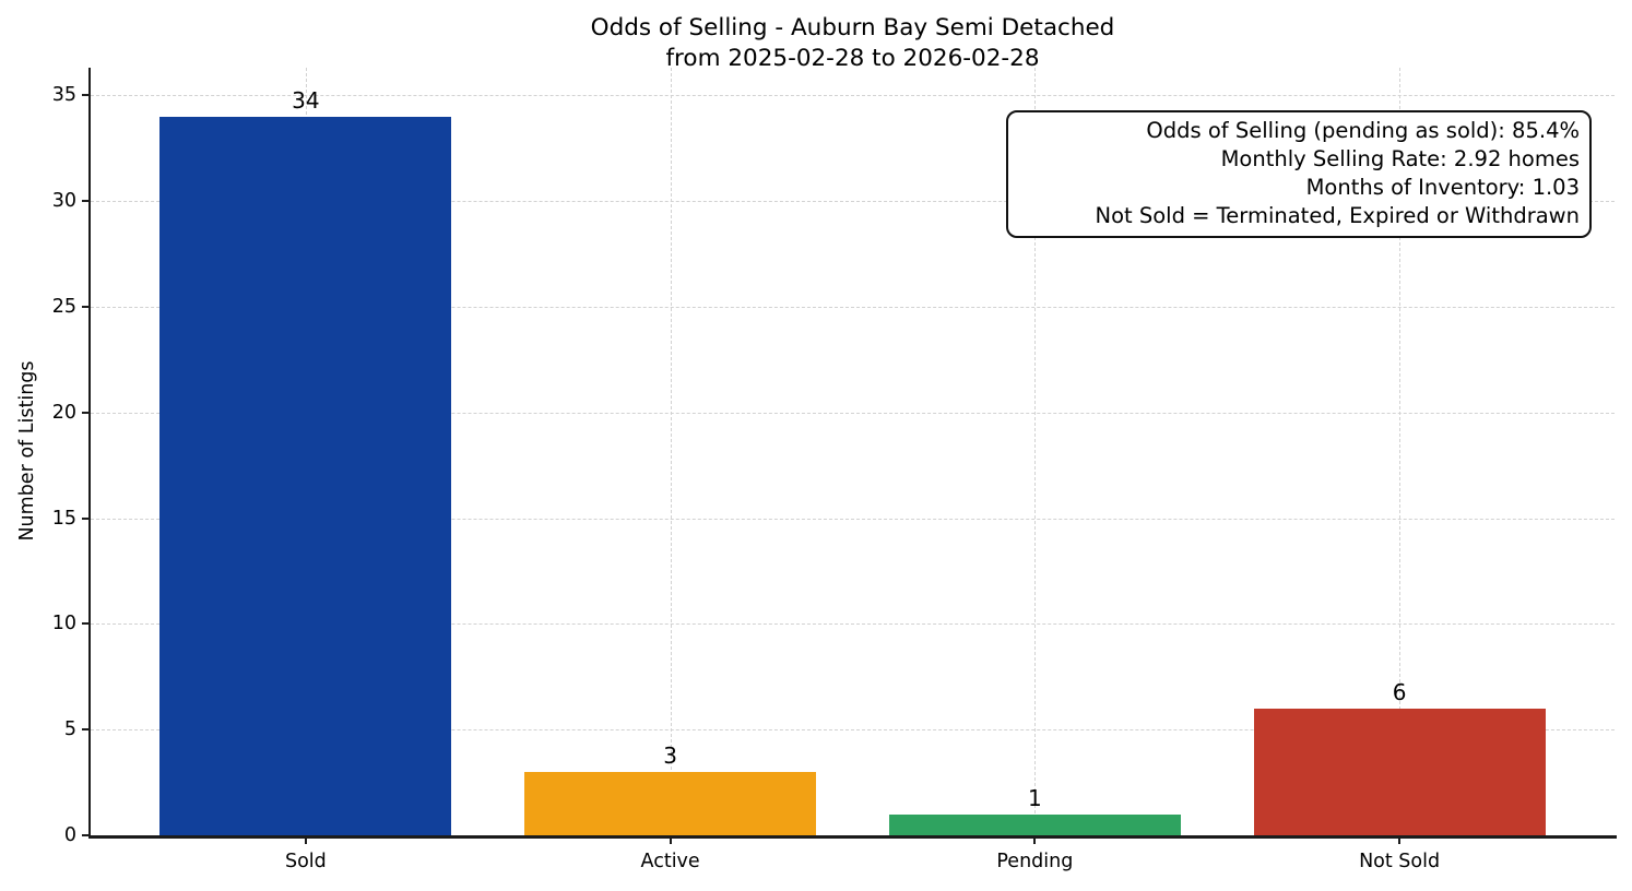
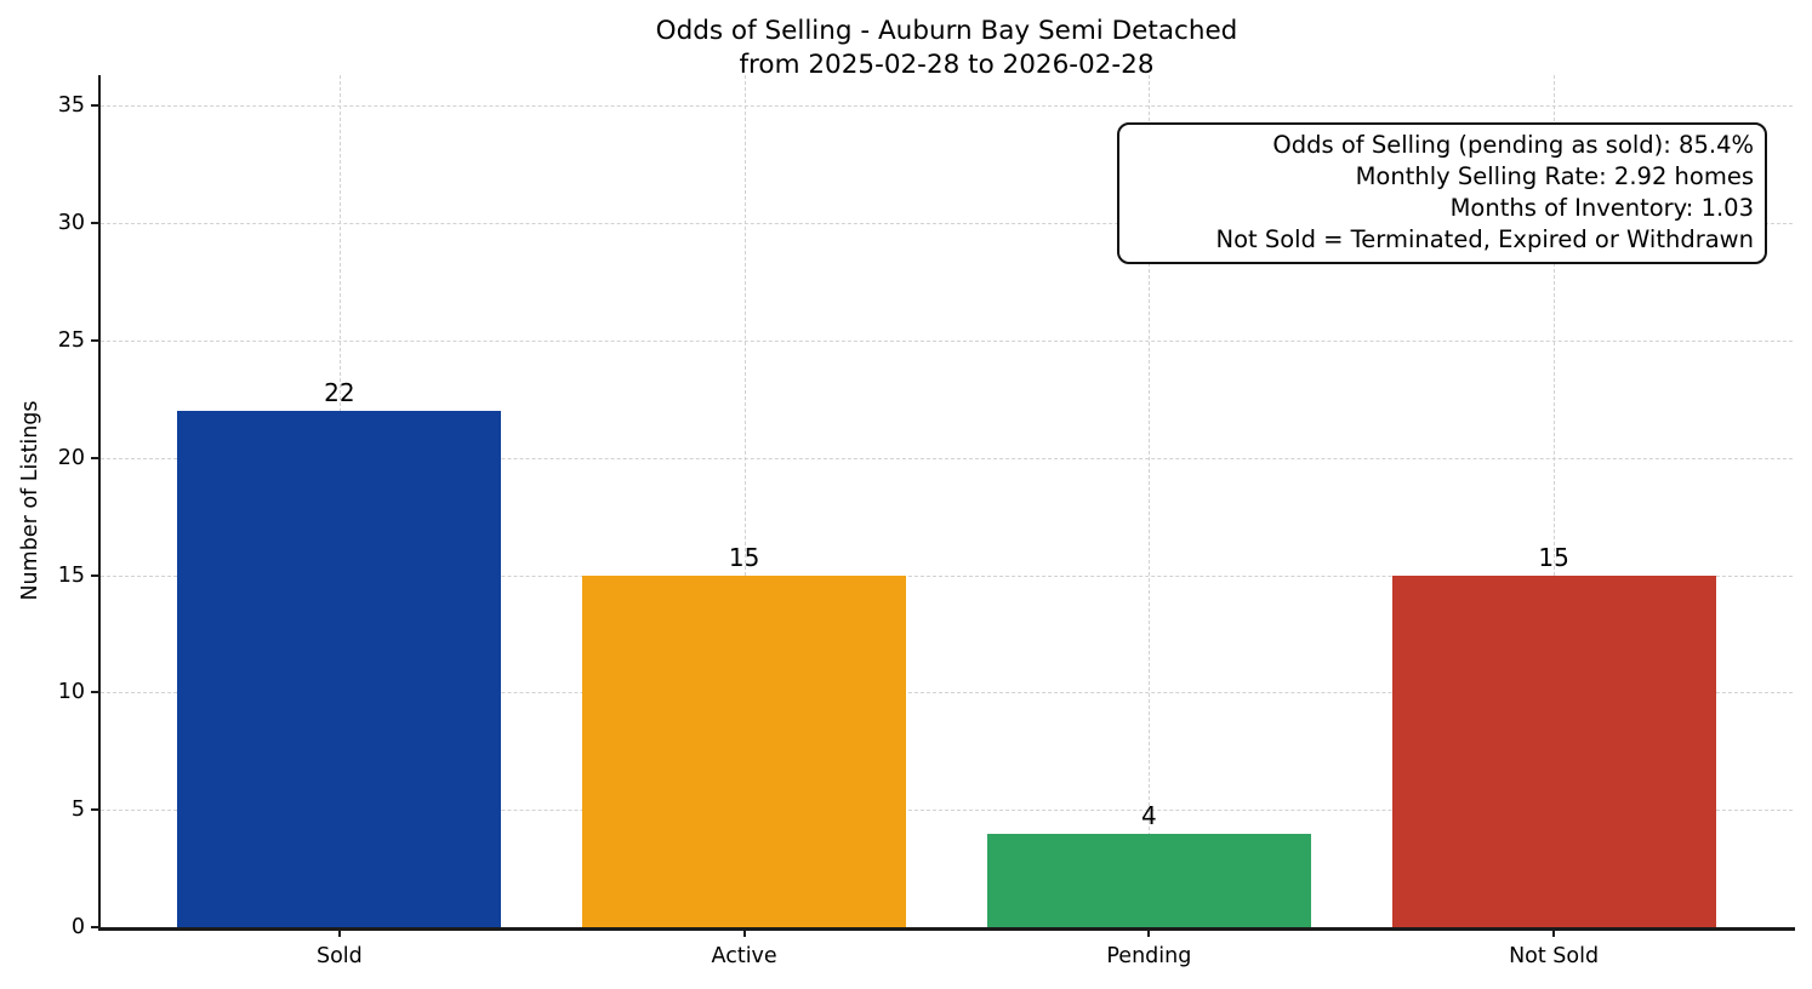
Sold: 34 -> 22
Active: 3 -> 15
Pending: 1 -> 4
Not Sold: 6 -> 15
